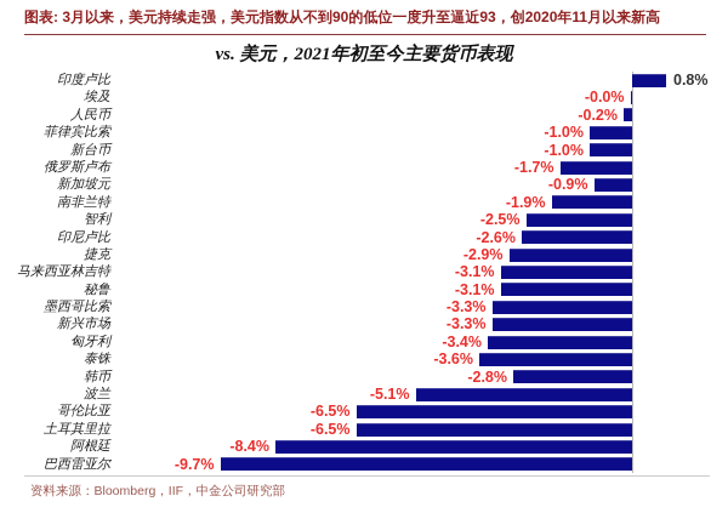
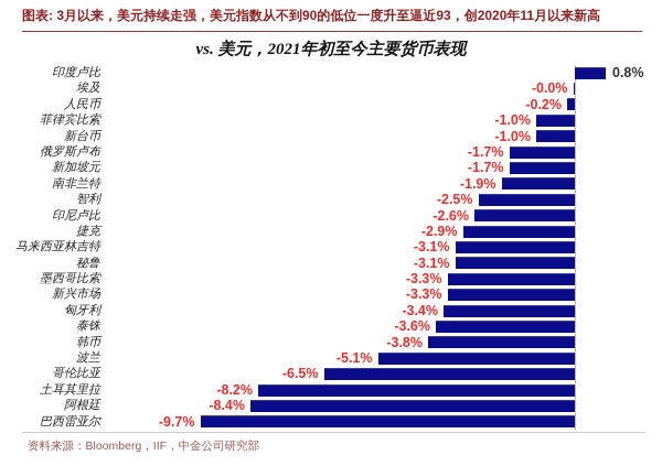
新加坡元: -0.9% -> -1.7%
韩币: -2.8% -> -3.8%
土耳其里拉: -6.5% -> -8.2%
